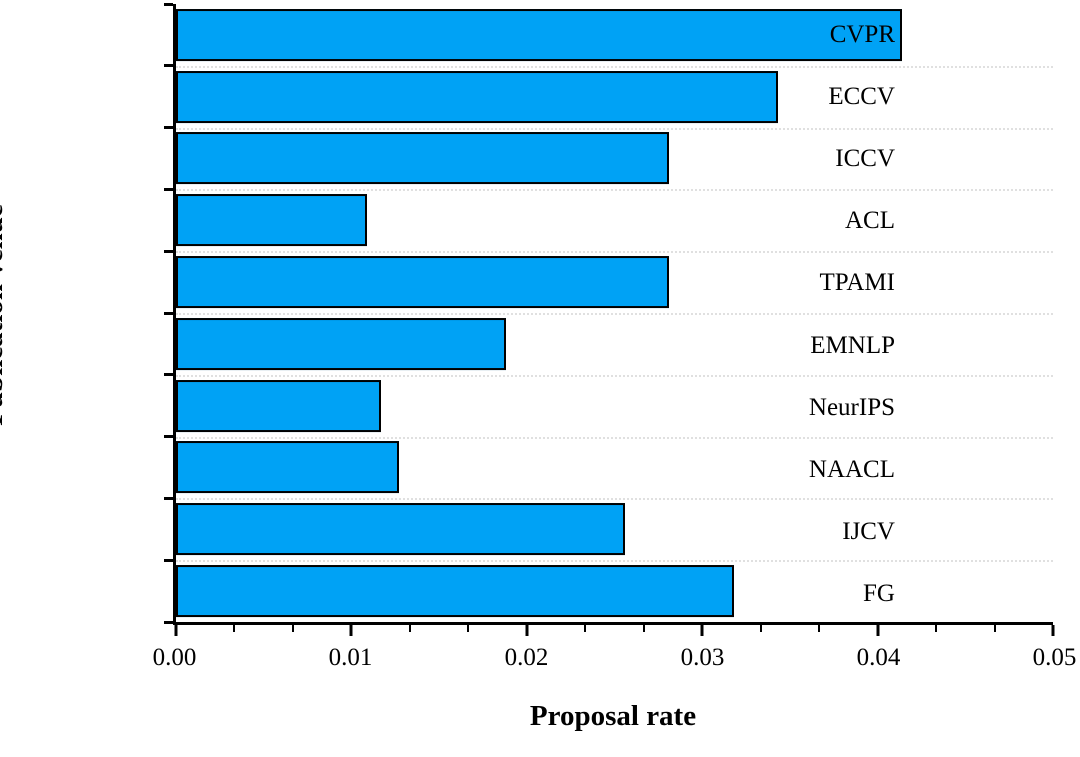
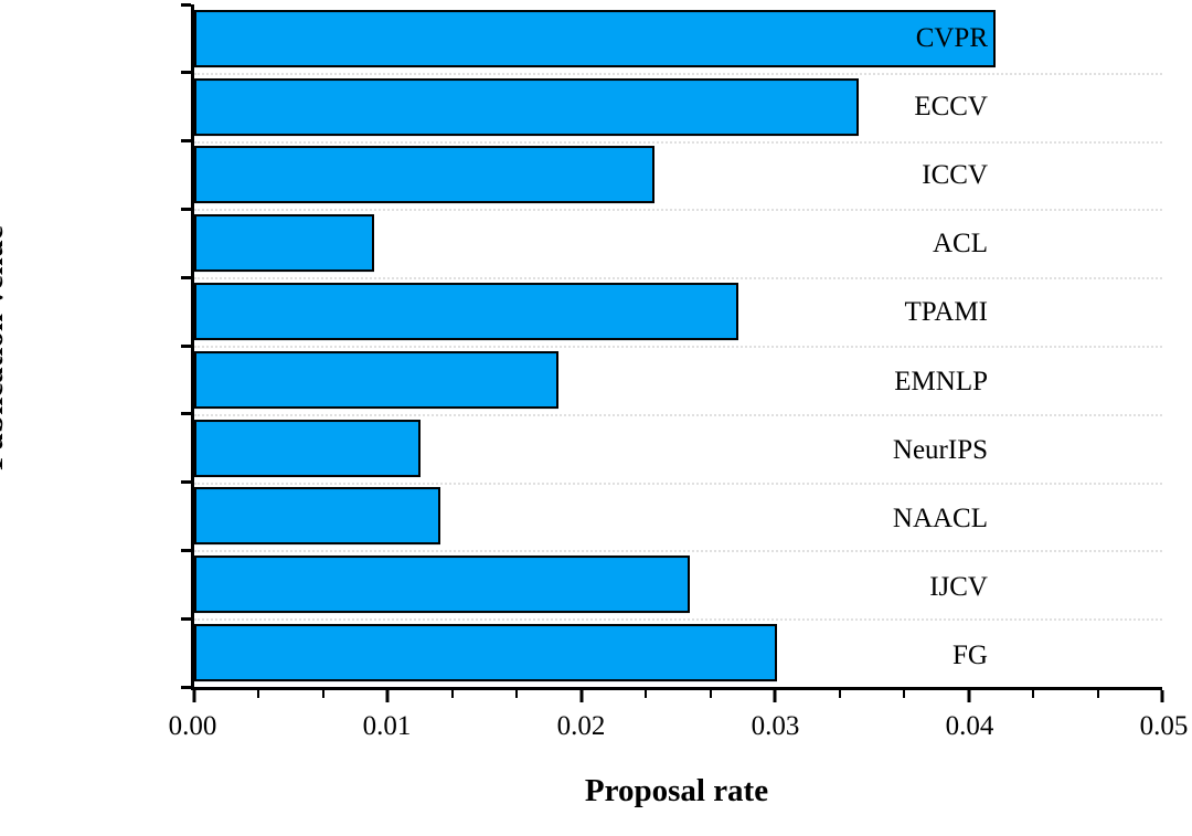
ICCV: 0.0281 -> 0.0238
ACL: 0.0109 -> 0.0093
FG: 0.0318 -> 0.0301
